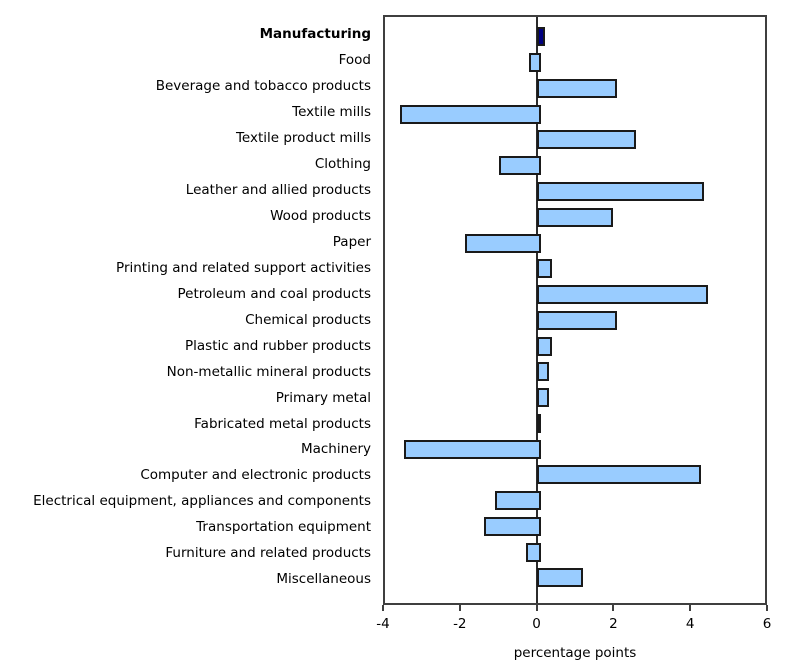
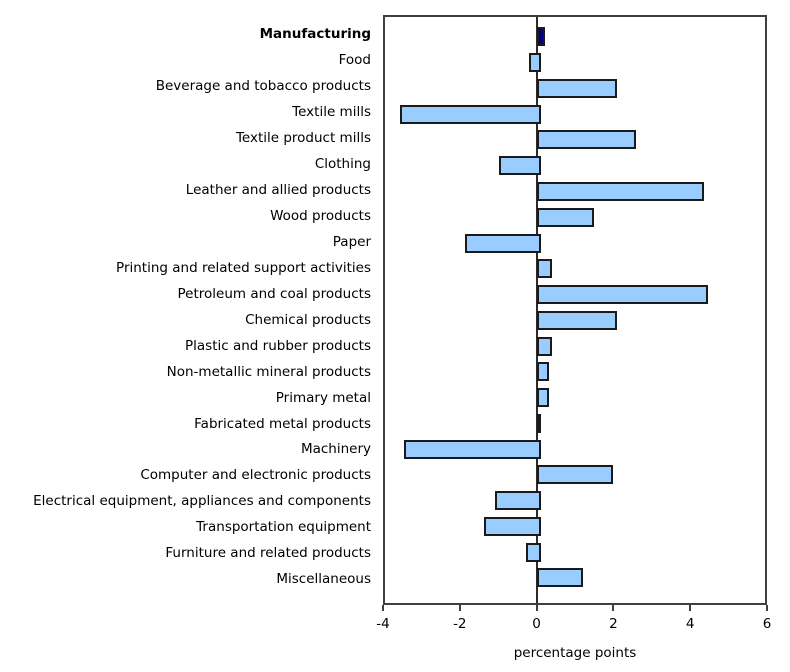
Wood products: 1.9 -> 1.4
Computer and electronic products: 4.2 -> 1.9
